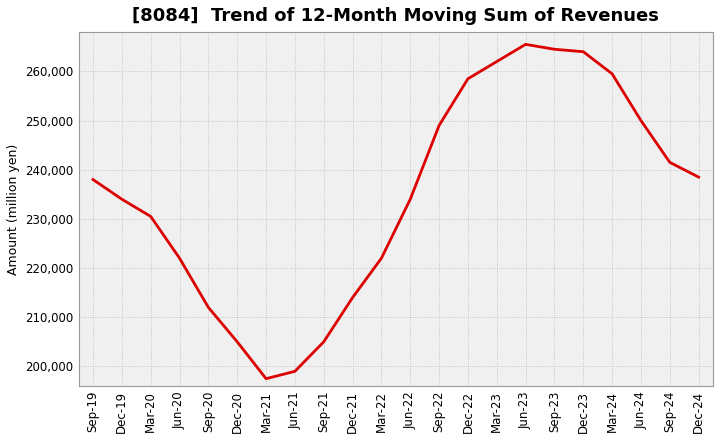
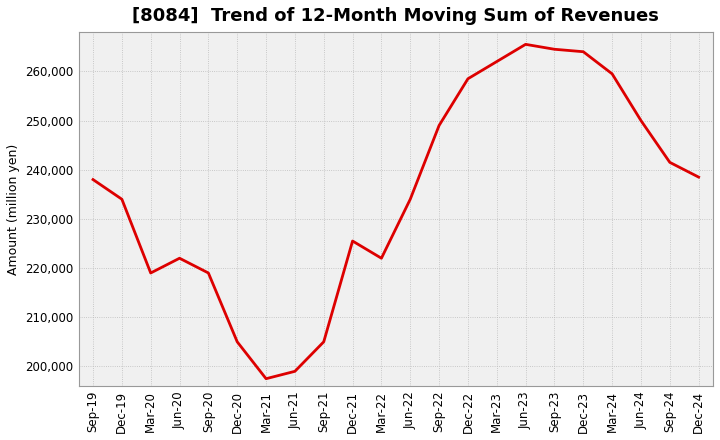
Mar-20: 230,500 -> 219,000
Sep-20: 212,000 -> 219,000
Dec-21: 214,000 -> 225,500
